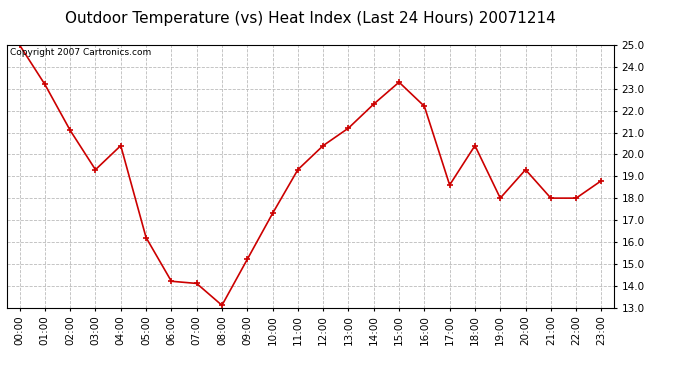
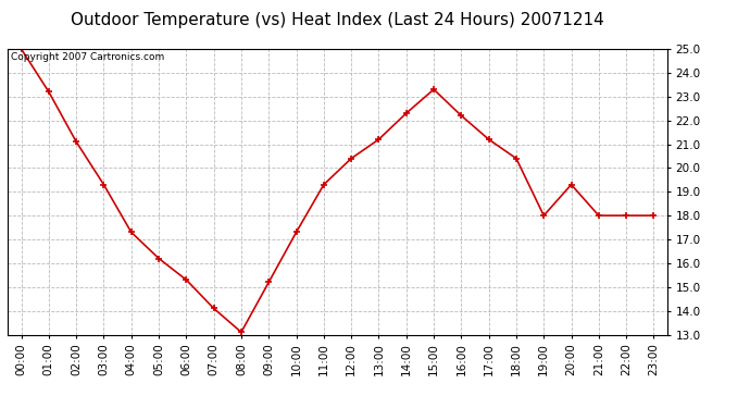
04:00: 20.4 -> 17.3
06:00: 14.2 -> 15.3
17:00: 18.6 -> 21.2
23:00: 18.8 -> 18.0
